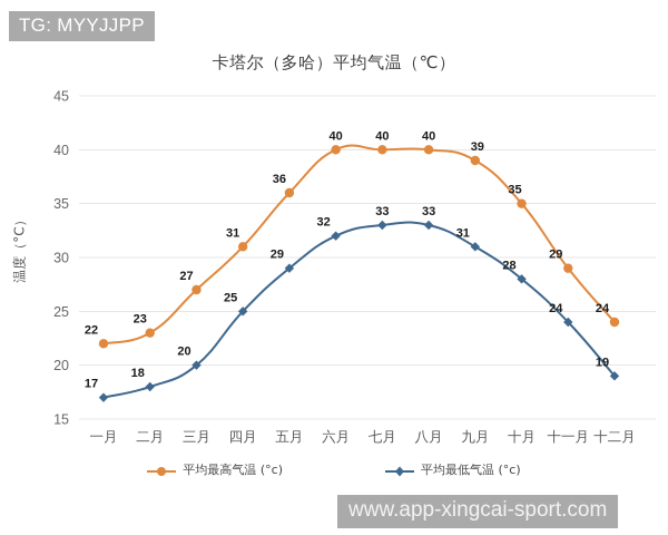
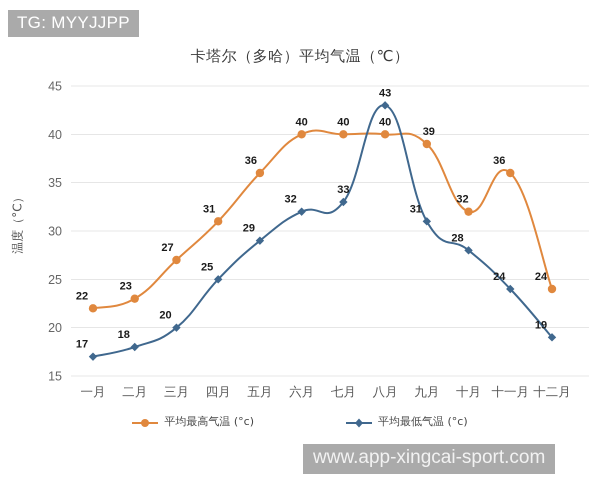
平均最低气温 (°c)/八月: 33 -> 43
平均最高气温 (°c)/十月: 35 -> 32
平均最高气温 (°c)/十一月: 29 -> 36
